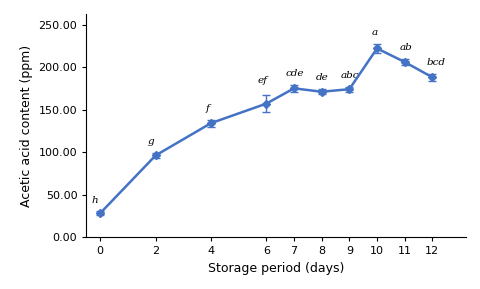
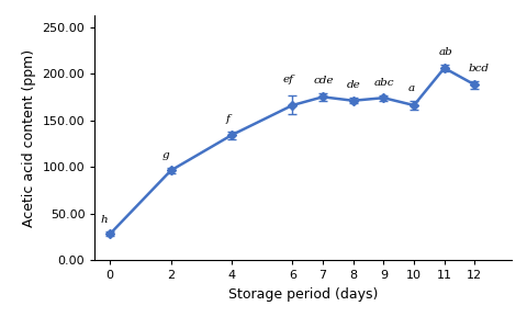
6: 157 -> 166
10: 222 -> 166
